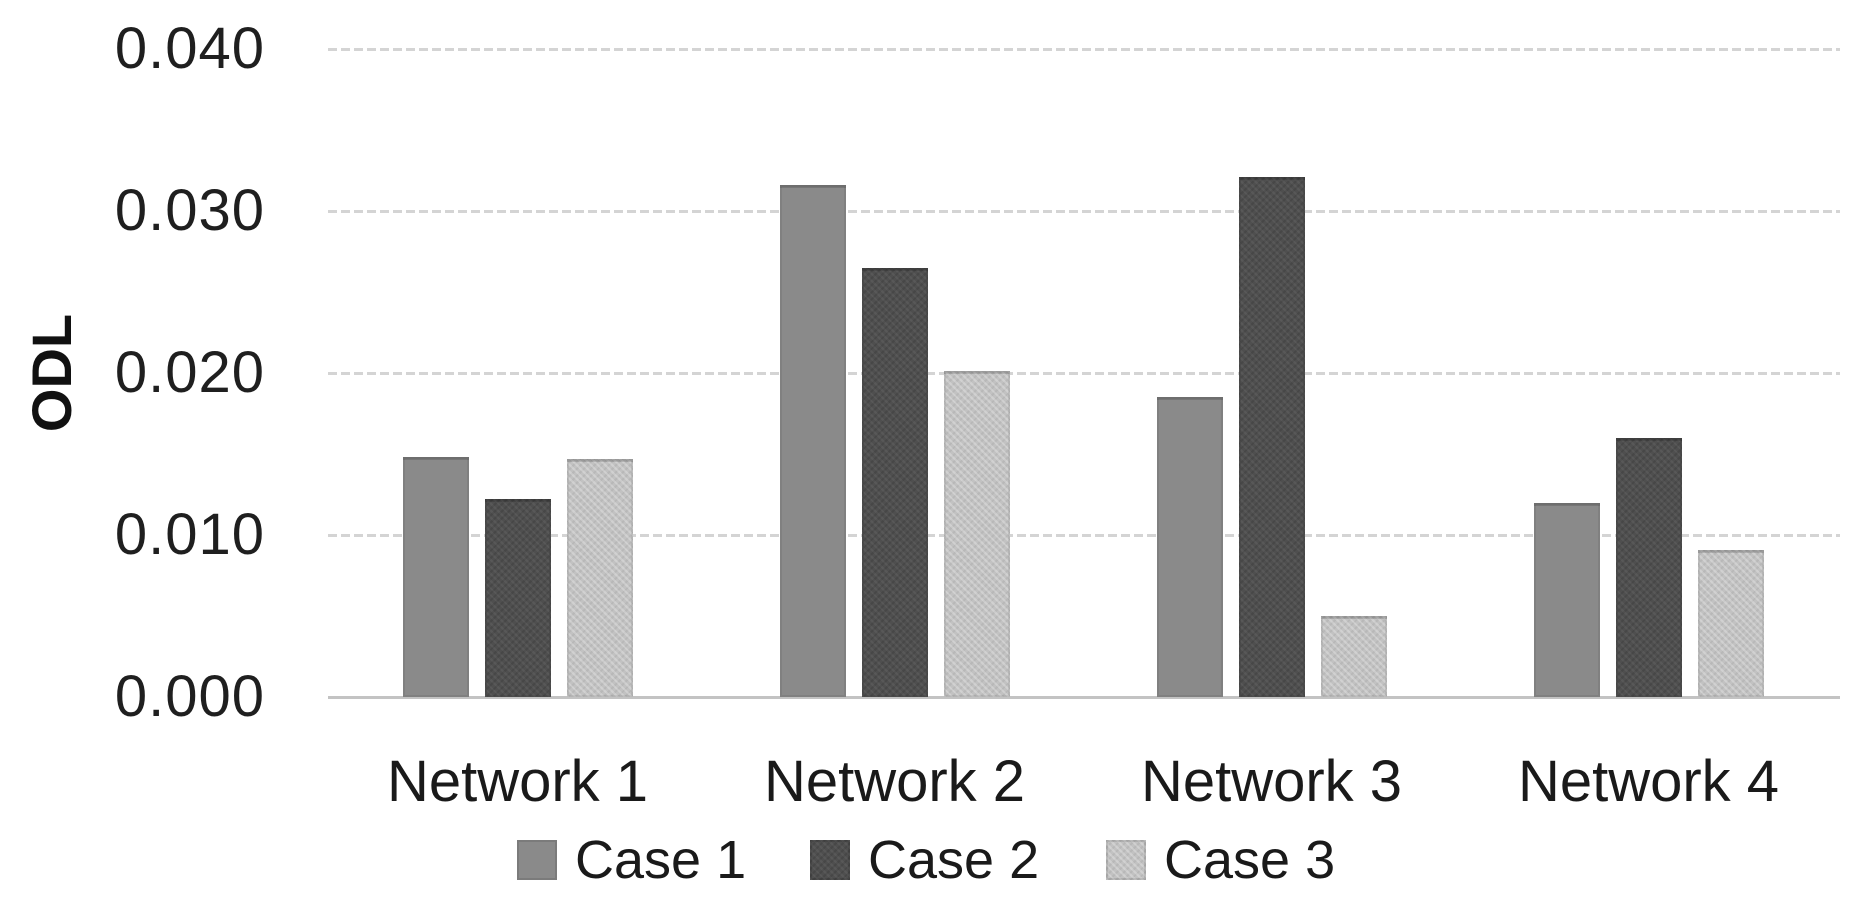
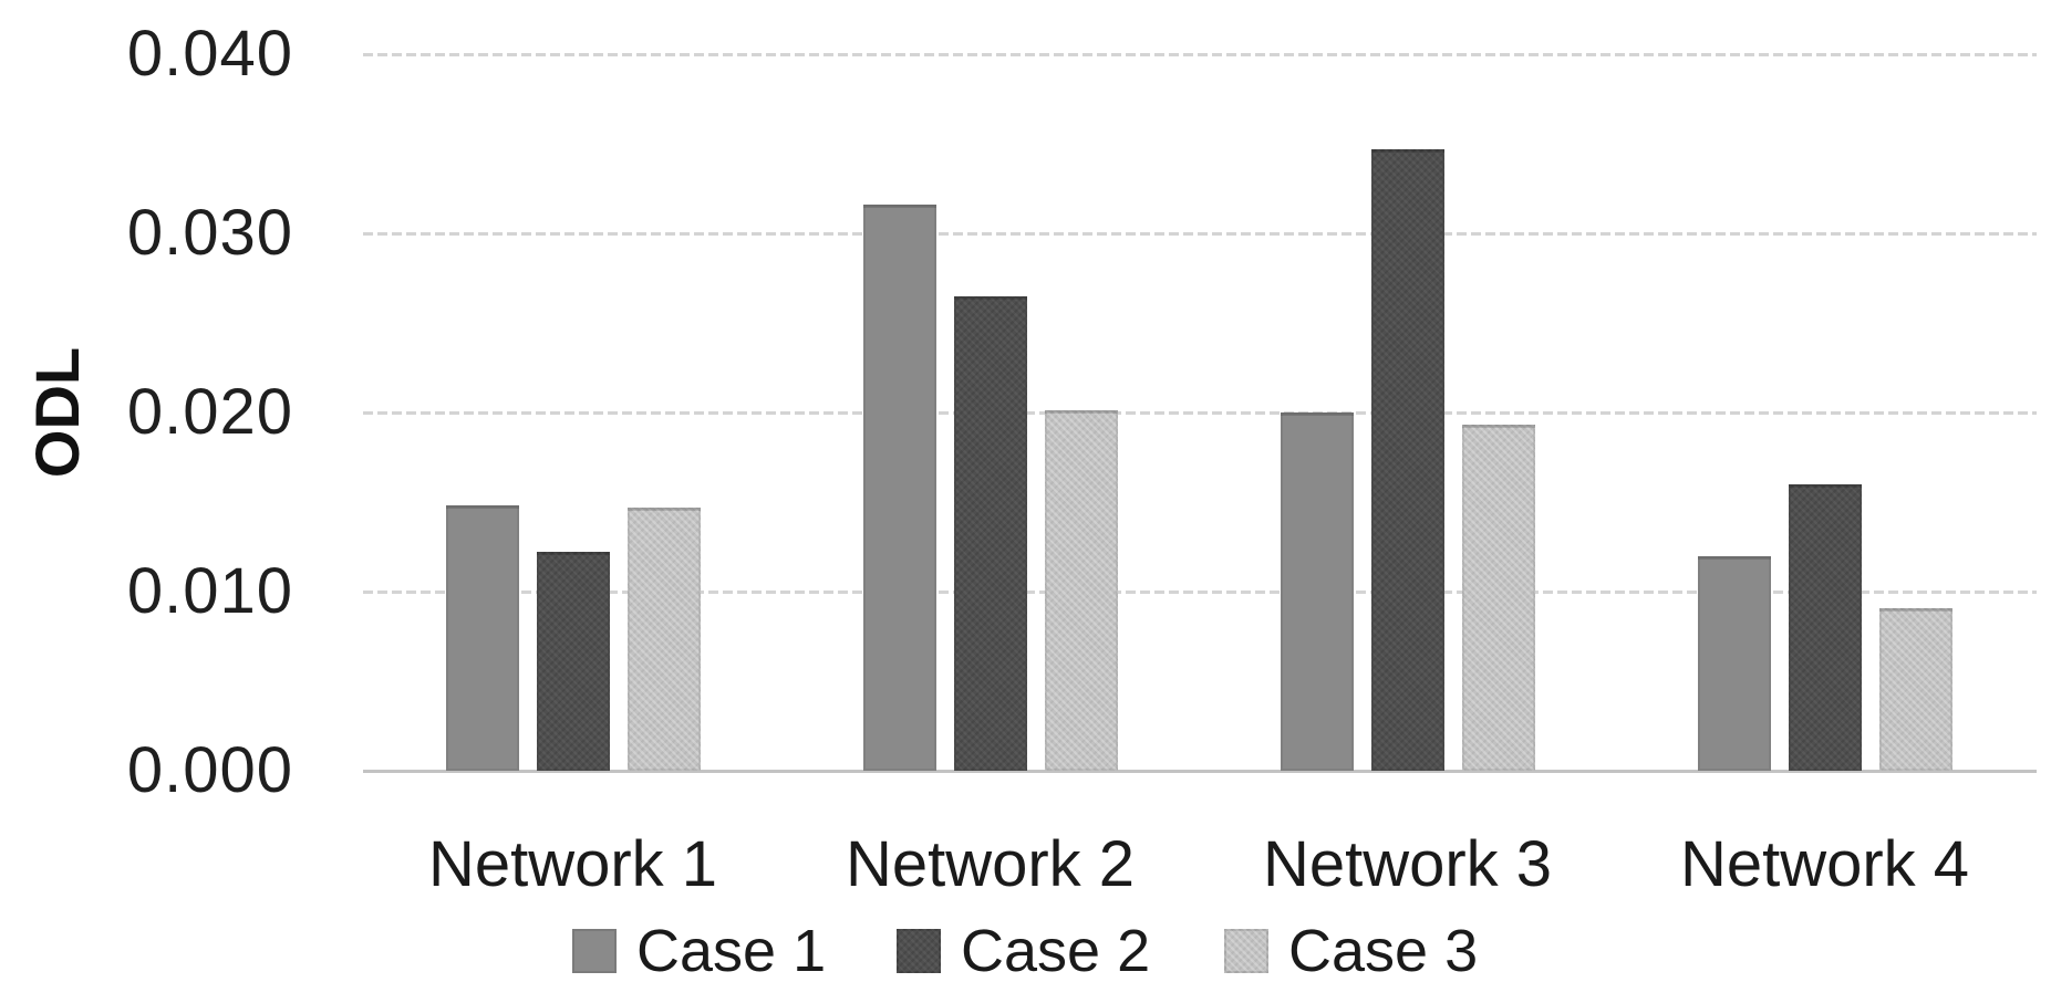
Case 1/Network 3: 0.0185 -> 0.0200
Case 2/Network 3: 0.0321 -> 0.0347
Case 3/Network 3: 0.0050 -> 0.0193
